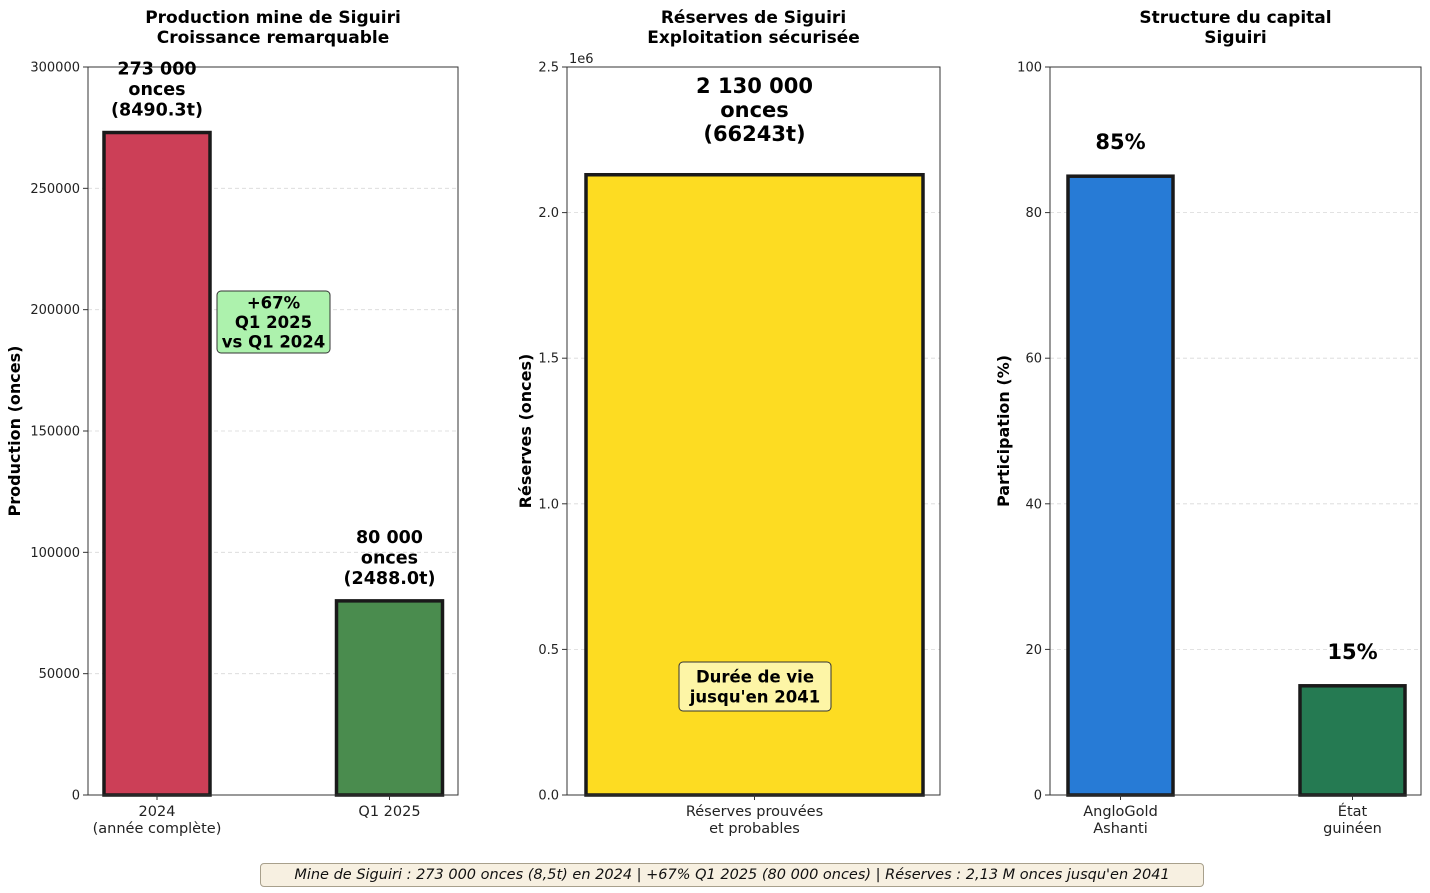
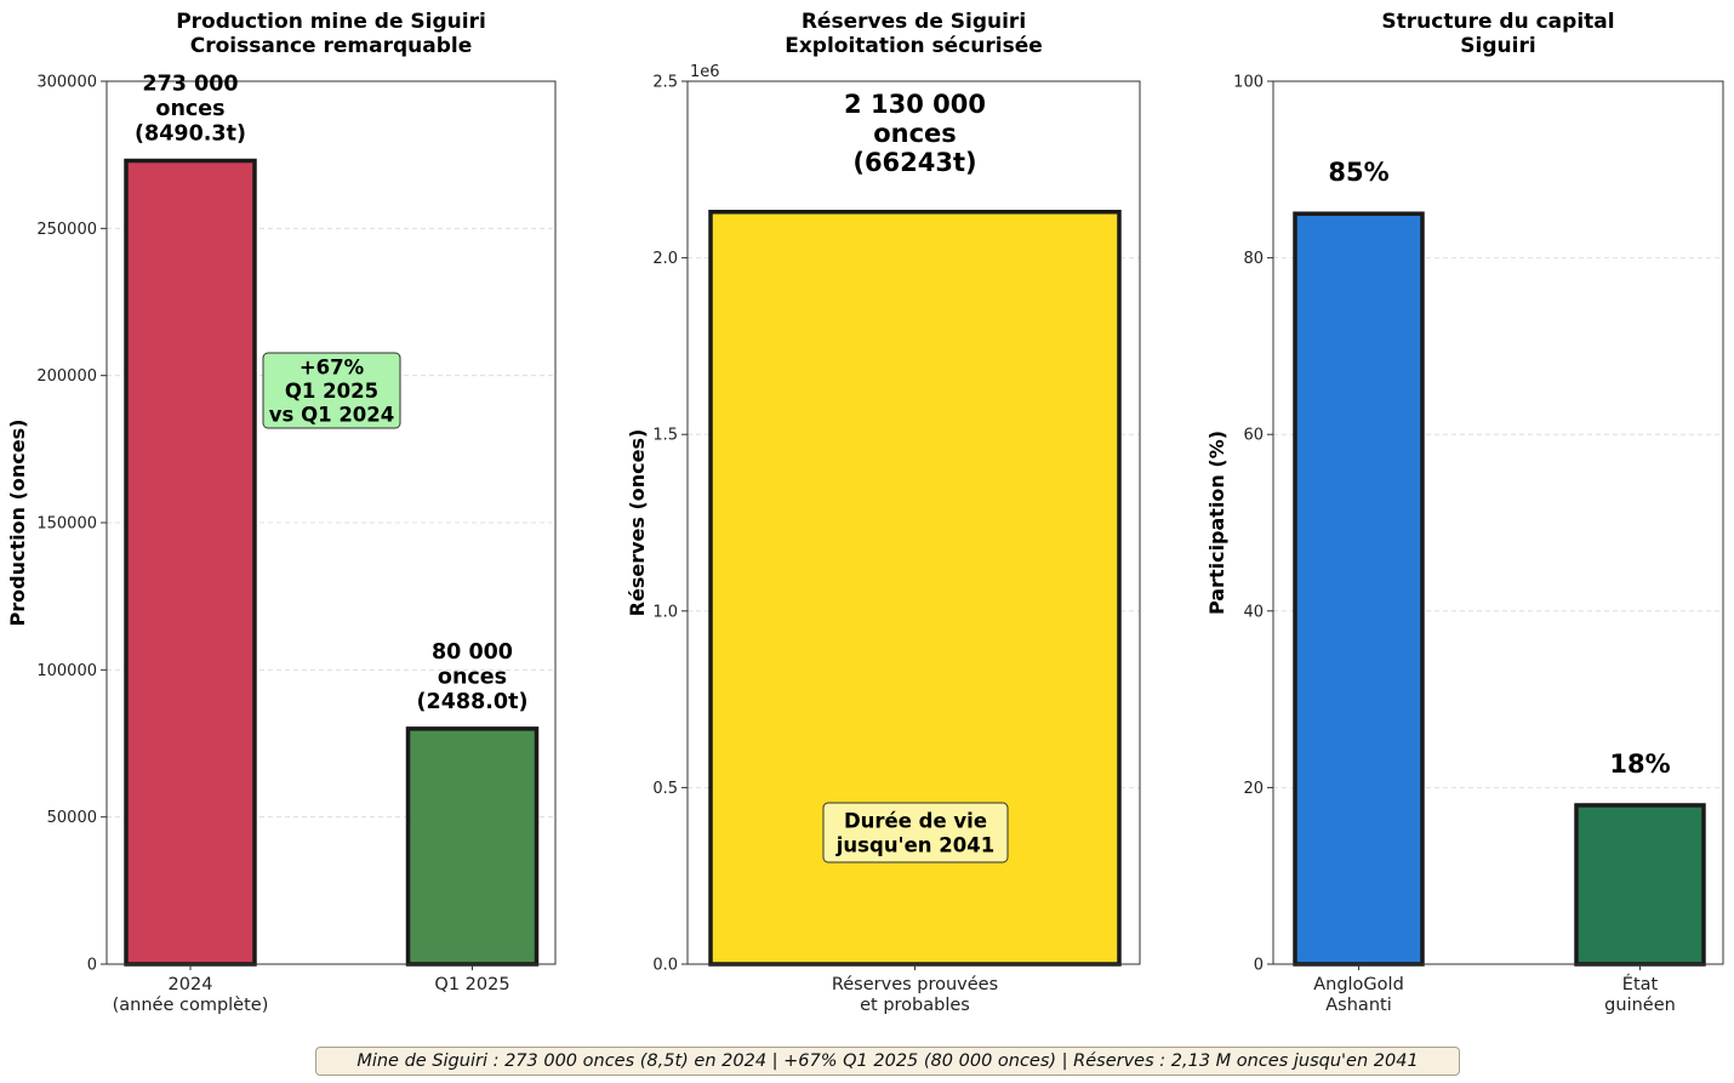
Structure du capital Siguiri/État guinéen: 15% -> 18%
